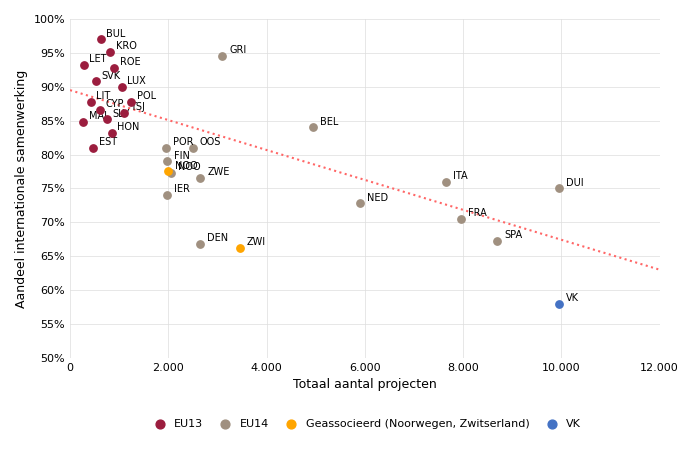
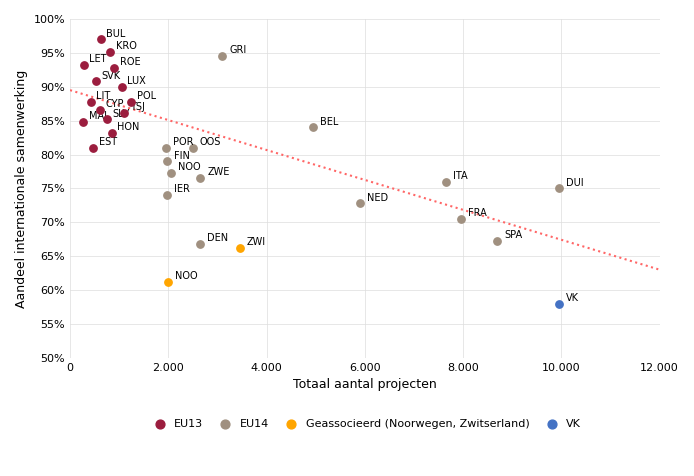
Geassocieerd (Noorwegen, Zwitserland)/2.000: 77.5% -> 61.2%
